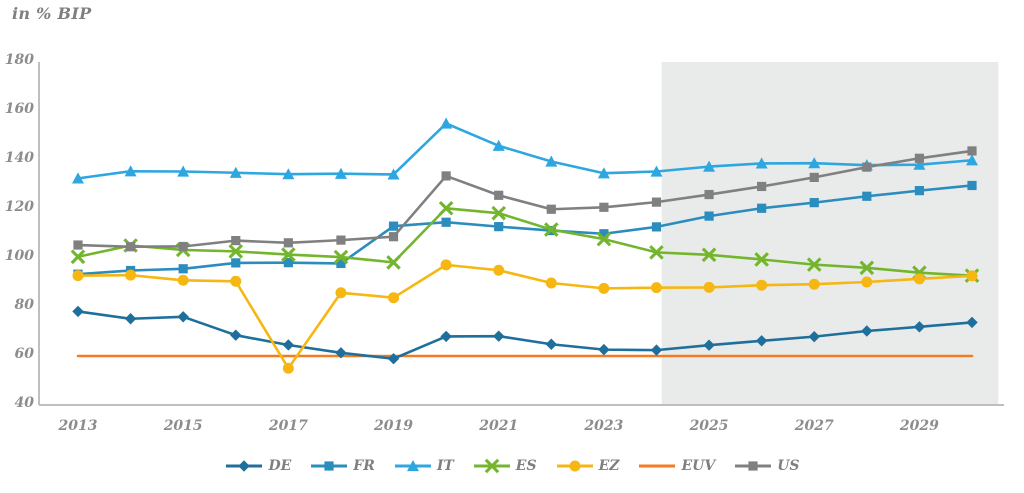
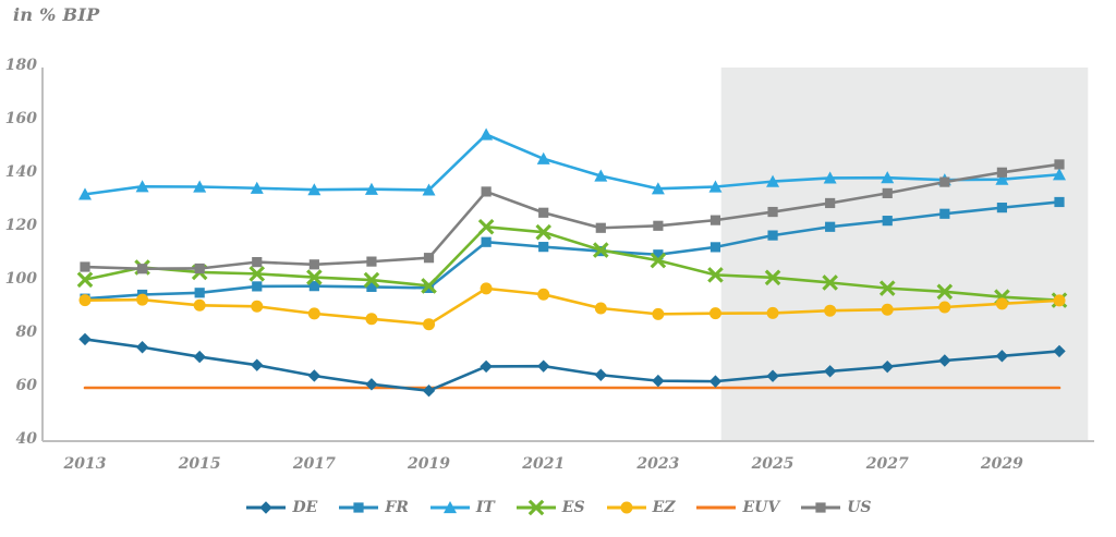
DE/2015: 76 -> 72
EZ/2017: 55 -> 88
FR/2019: 113 -> 97
